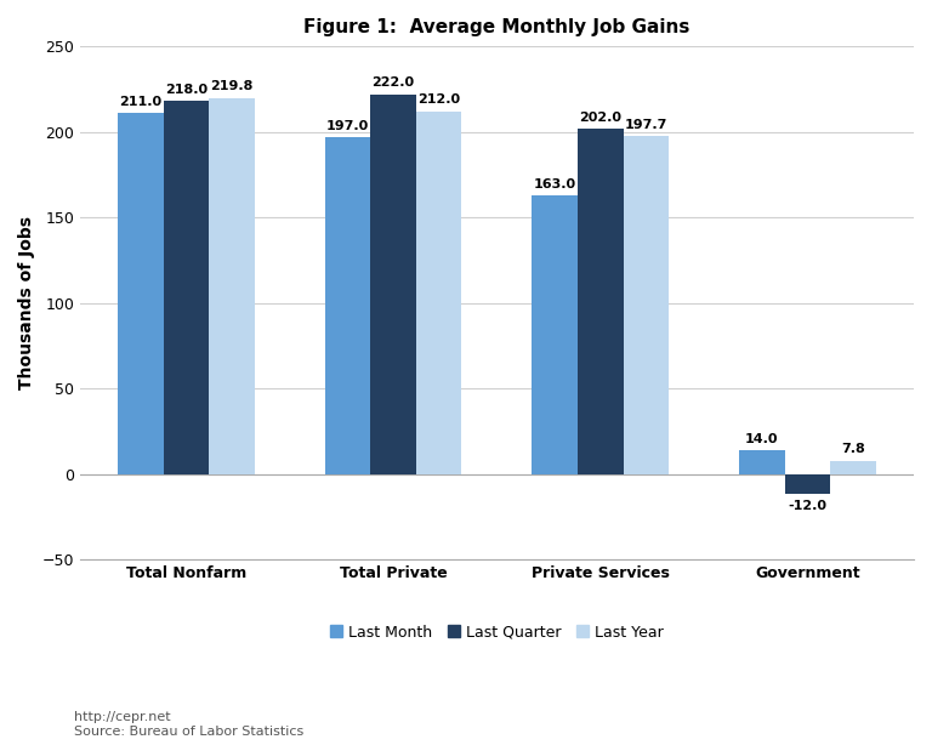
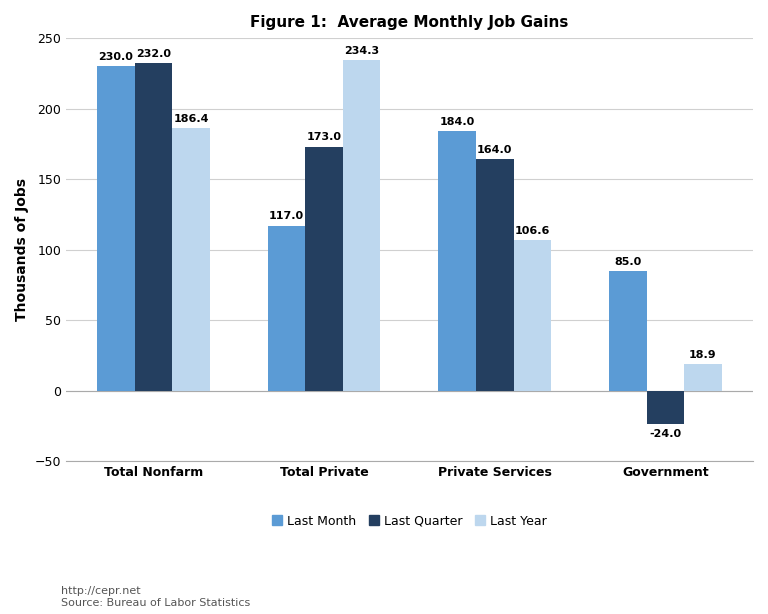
Last Month/Total Nonfarm: 211.0 -> 230.0
Last Quarter/Total Nonfarm: 218.0 -> 232.0
Last Year/Total Nonfarm: 219.8 -> 186.4
Last Month/Total Private: 197.0 -> 117.0
Last Quarter/Total Private: 222.0 -> 173.0
Last Year/Total Private: 212.0 -> 234.3
Last Month/Private Services: 163.0 -> 184.0
Last Quarter/Private Services: 202.0 -> 164.0
Last Year/Private Services: 197.7 -> 106.6
Last Month/Government: 14.0 -> 85.0
Last Quarter/Government: -12.0 -> -24.0
Last Year/Government: 7.8 -> 18.9
